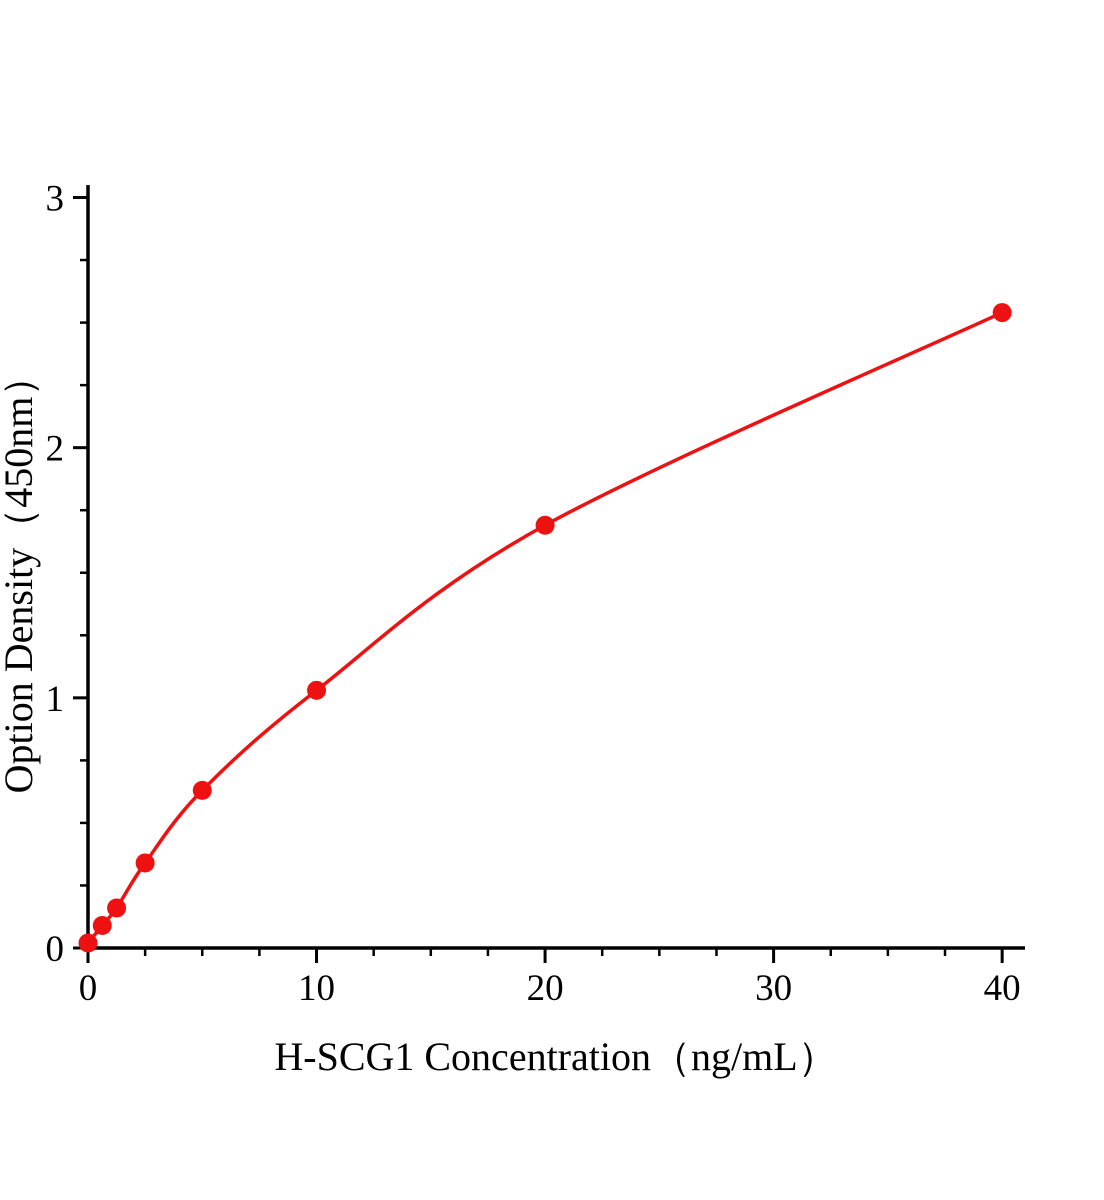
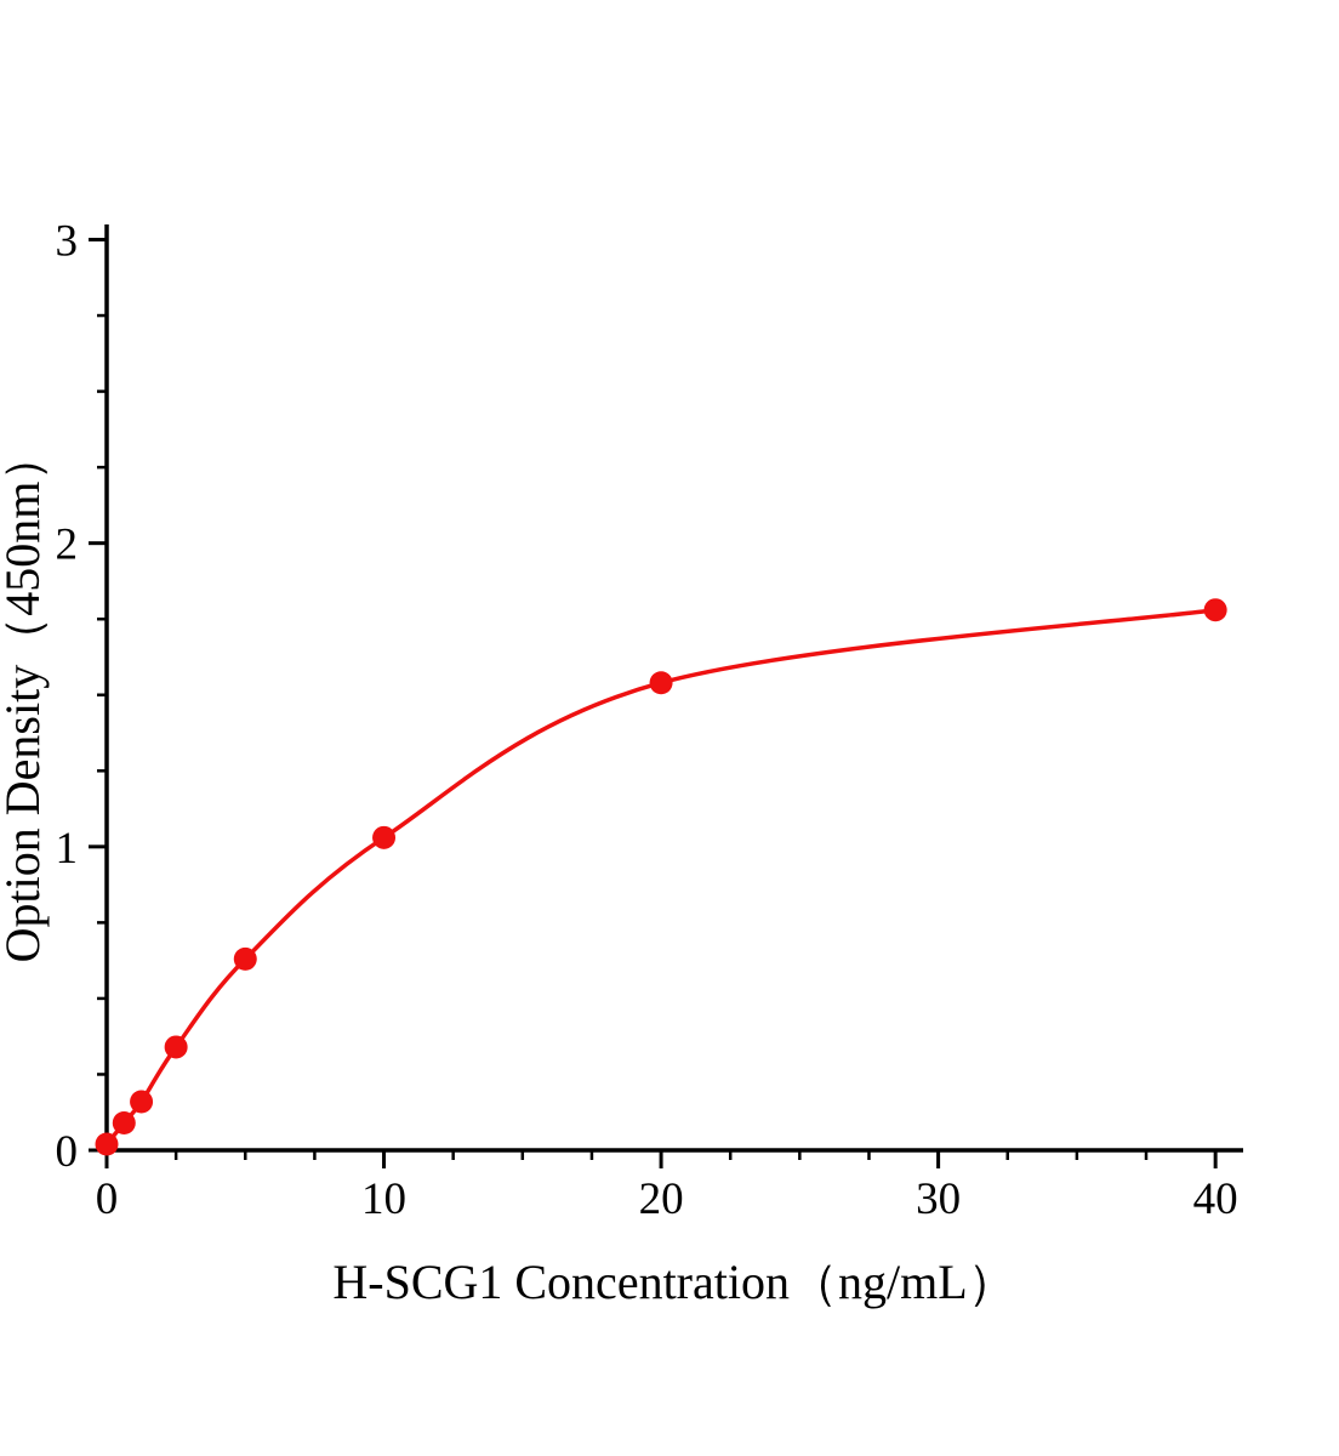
20: 1.69 -> 1.54
40: 2.54 -> 1.78
